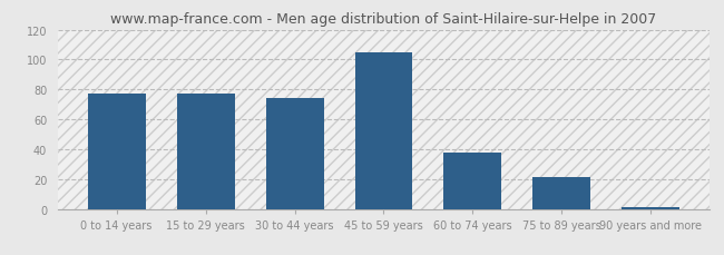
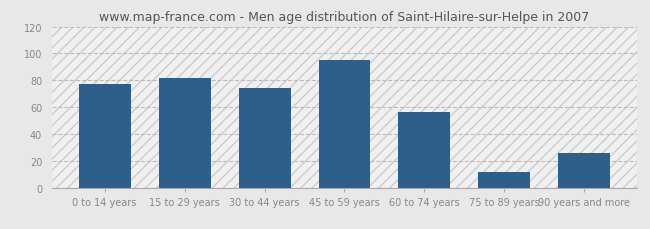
15 to 29 years: 77 -> 82
45 to 59 years: 105 -> 95
60 to 74 years: 38 -> 56
75 to 89 years: 21 -> 12
90 years and more: 1 -> 26
